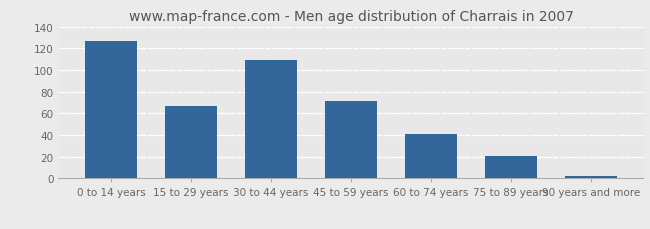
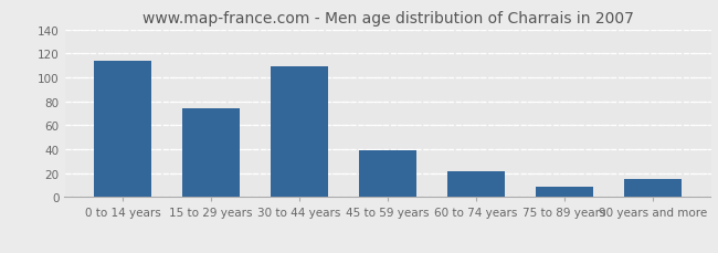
0 to 14 years: 127 -> 114
15 to 29 years: 67 -> 74
45 to 59 years: 71 -> 39
60 to 74 years: 41 -> 22
75 to 89 years: 21 -> 9
90 years and more: 2 -> 15
